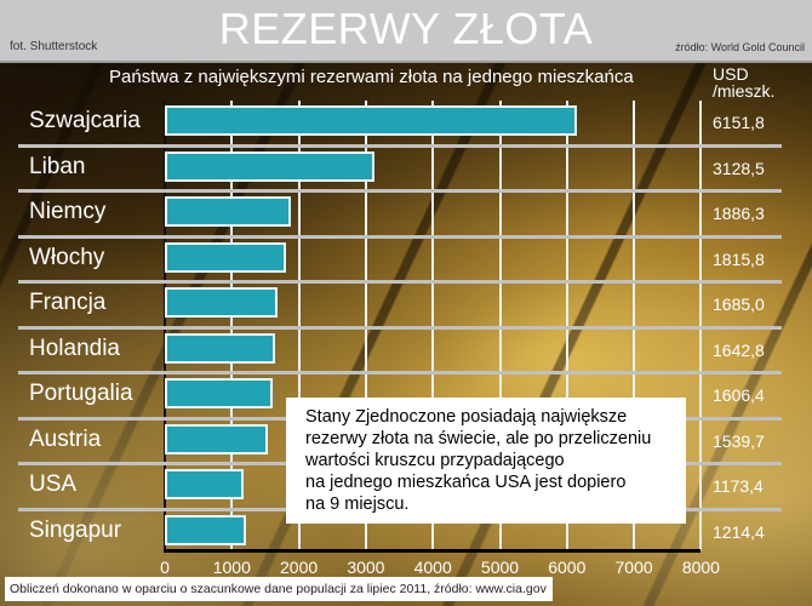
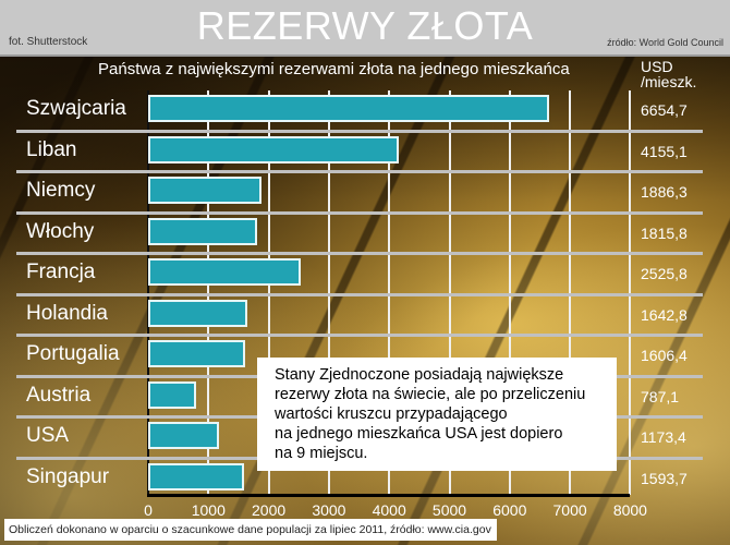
Szwajcaria: 6151,8 -> 6654,7
Liban: 3128,5 -> 4155,1
Francja: 1685,0 -> 2525,8
Austria: 1539,7 -> 787,1
Singapur: 1214,4 -> 1593,7
